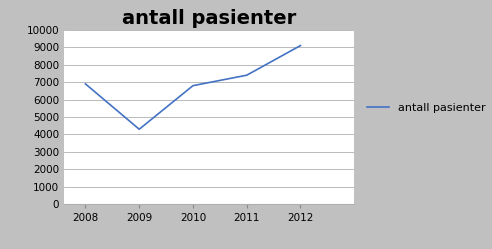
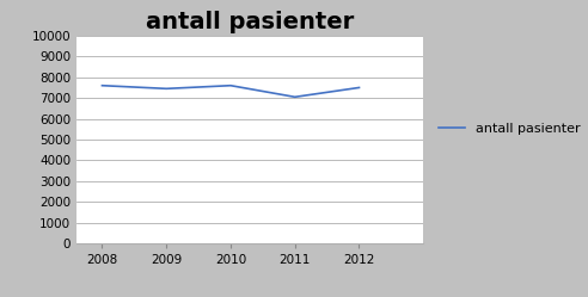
2008: 6900 -> 7600
2009: 4300 -> 7400
2010: 6800 -> 7600
2011: 7400 -> 7000
2012: 9100 -> 7500
